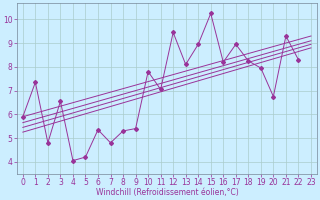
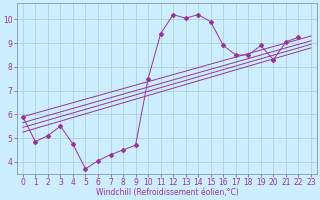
1: 7.35 -> 4.85
2: 4.80 -> 5.10
3: 6.55 -> 5.50
4: 4.05 -> 4.75
5: 4.20 -> 3.70
6: 5.35 -> 4.05
7: 4.80 -> 4.30
8: 5.30 -> 4.50
9: 5.40 -> 4.70
10: 7.80 -> 7.50
11: 7.05 -> 9.40
12: 9.45 -> 10.20
13: 8.10 -> 10.05
14: 8.95 -> 10.20
15: 10.25 -> 9.90
16: 8.20 -> 8.90
17: 8.95 -> 8.50
18: 8.25 -> 8.50
19: 7.95 -> 8.90
20: 6.75 -> 8.30
21: 9.30 -> 9.05
22: 8.30 -> 9.25
